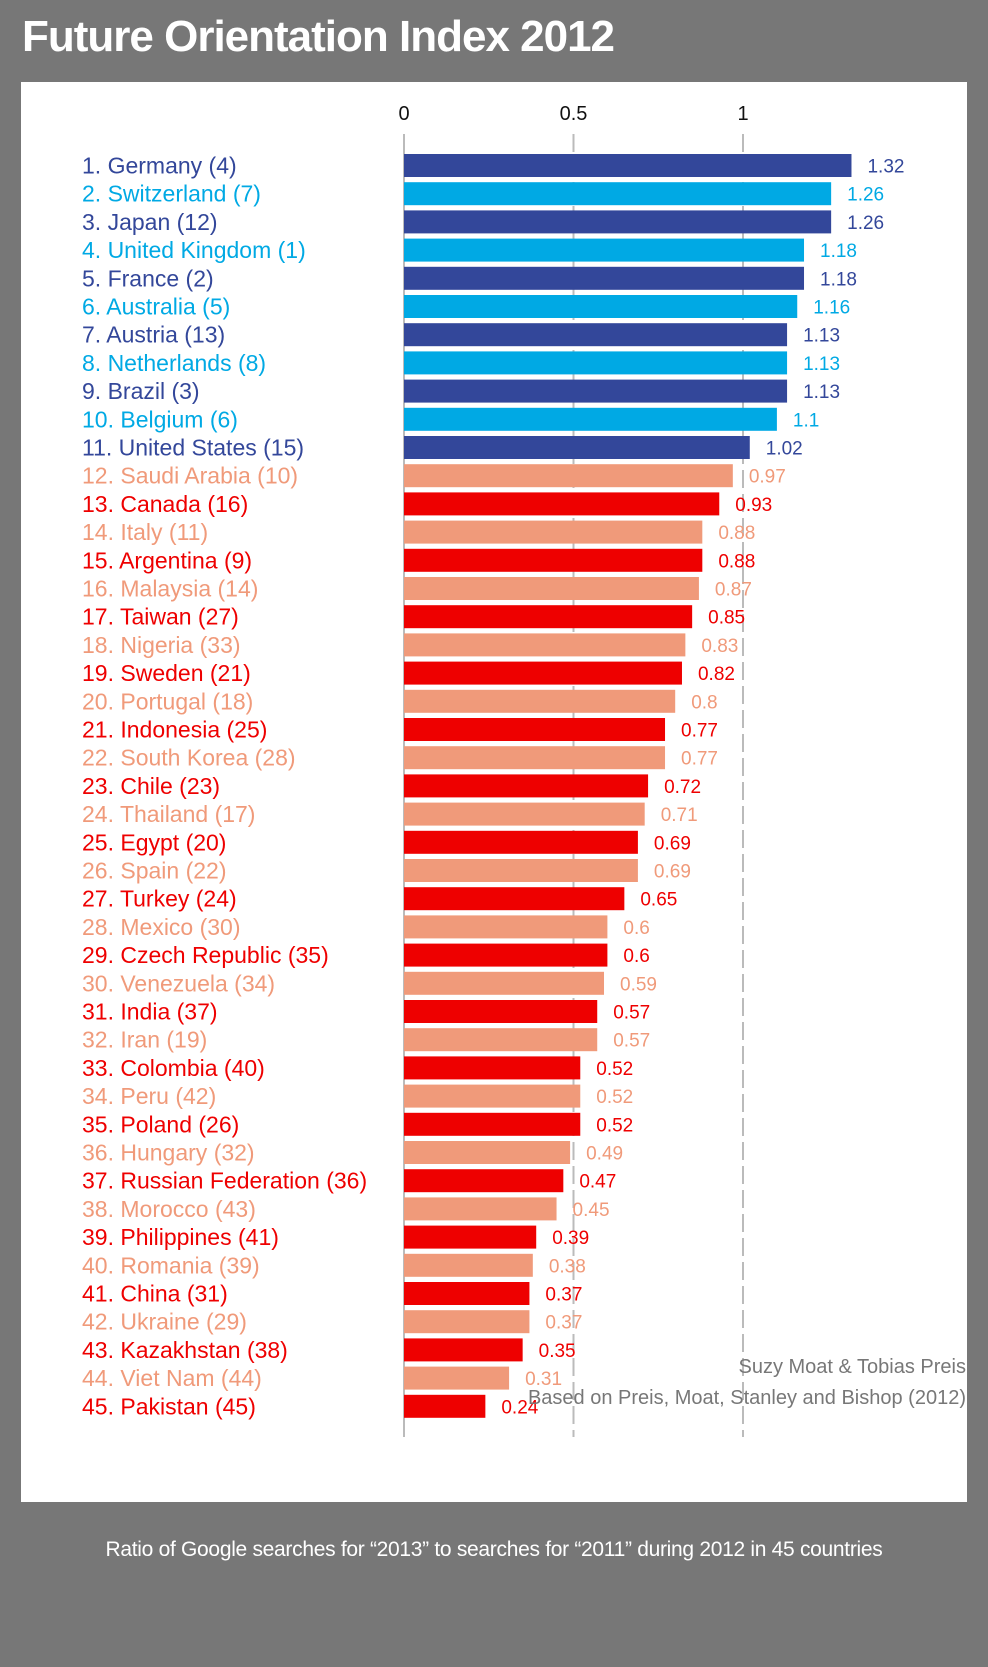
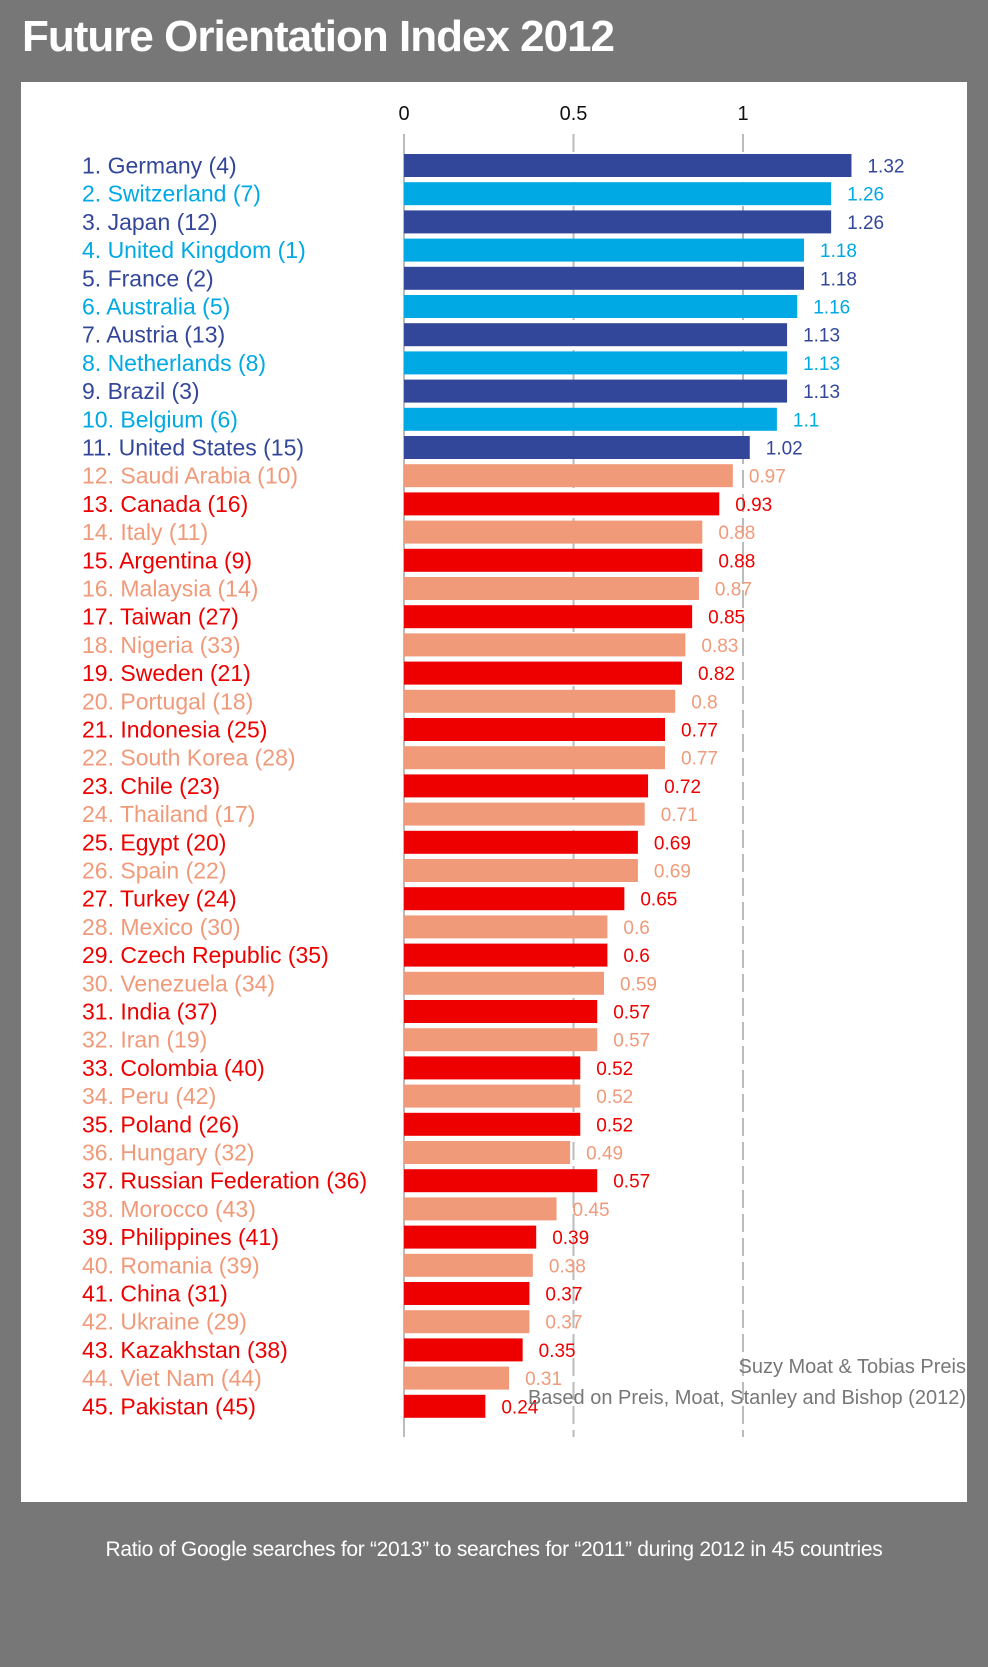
37. Russian Federation (36): 0.47 -> 0.57
